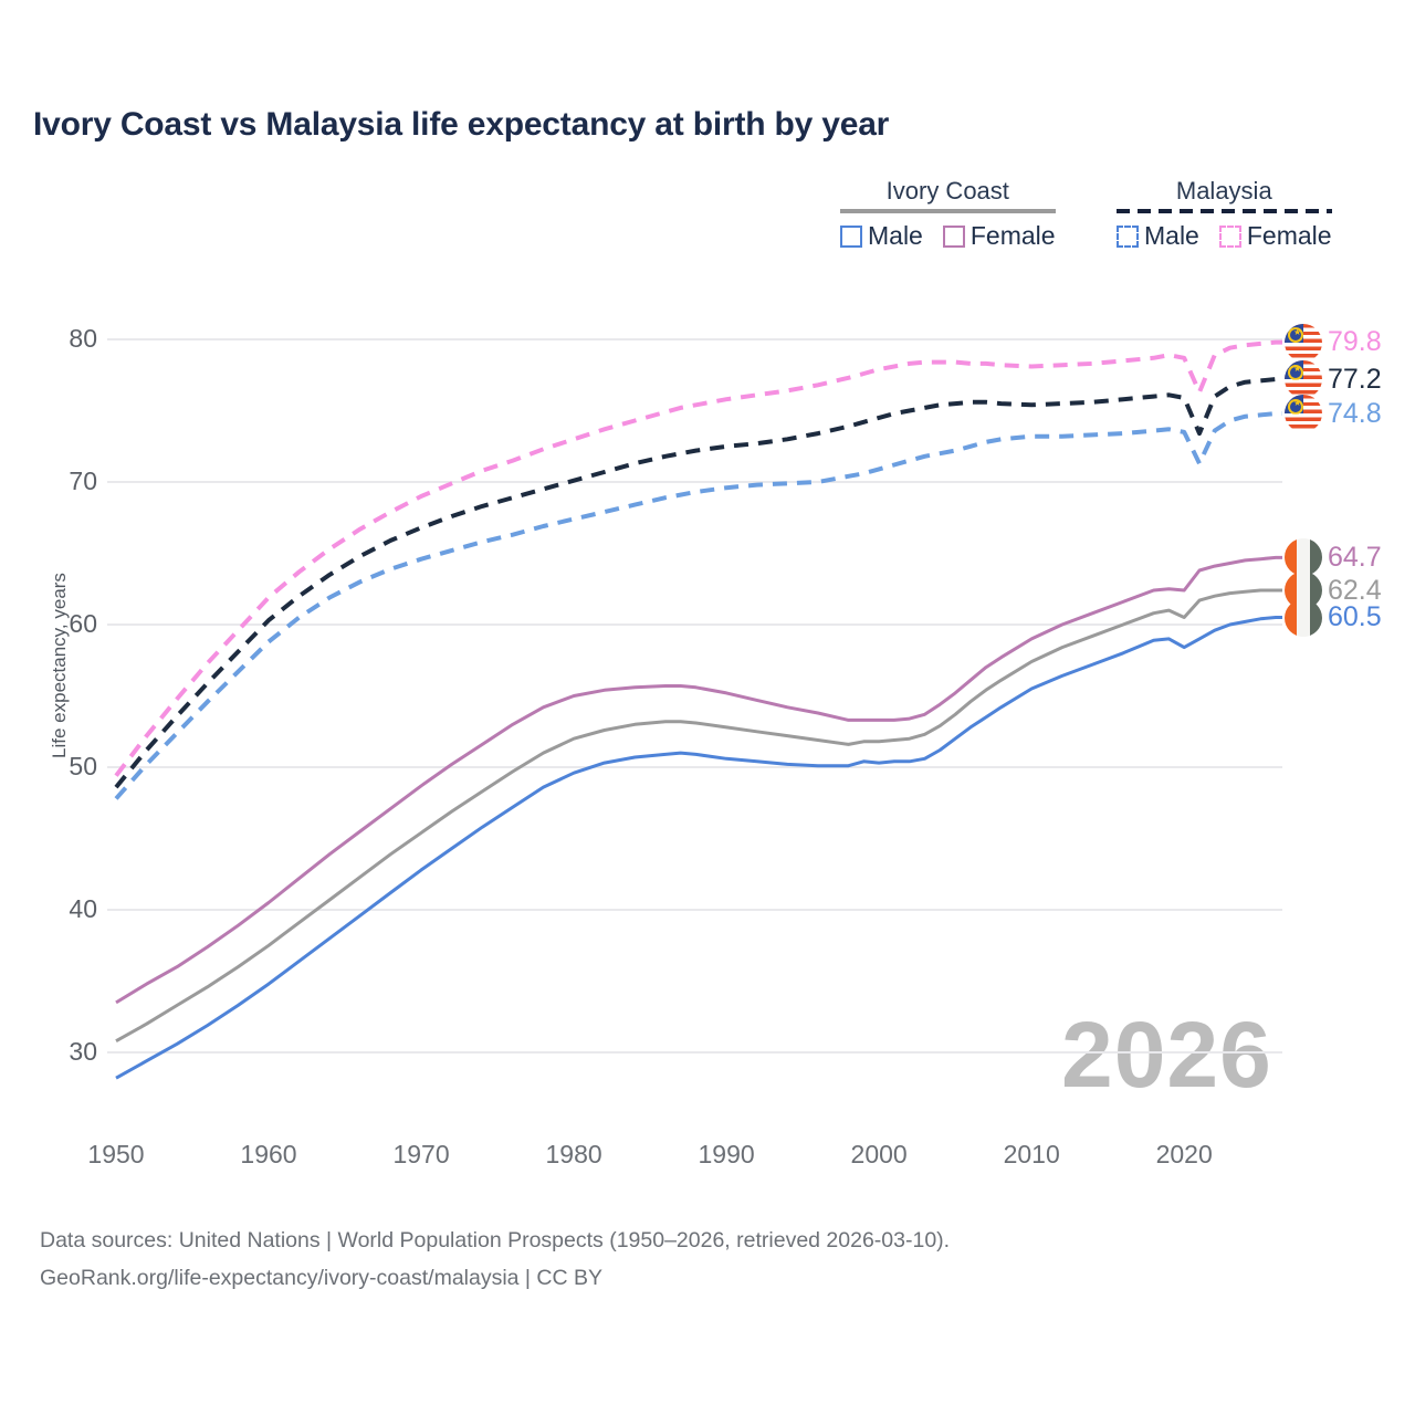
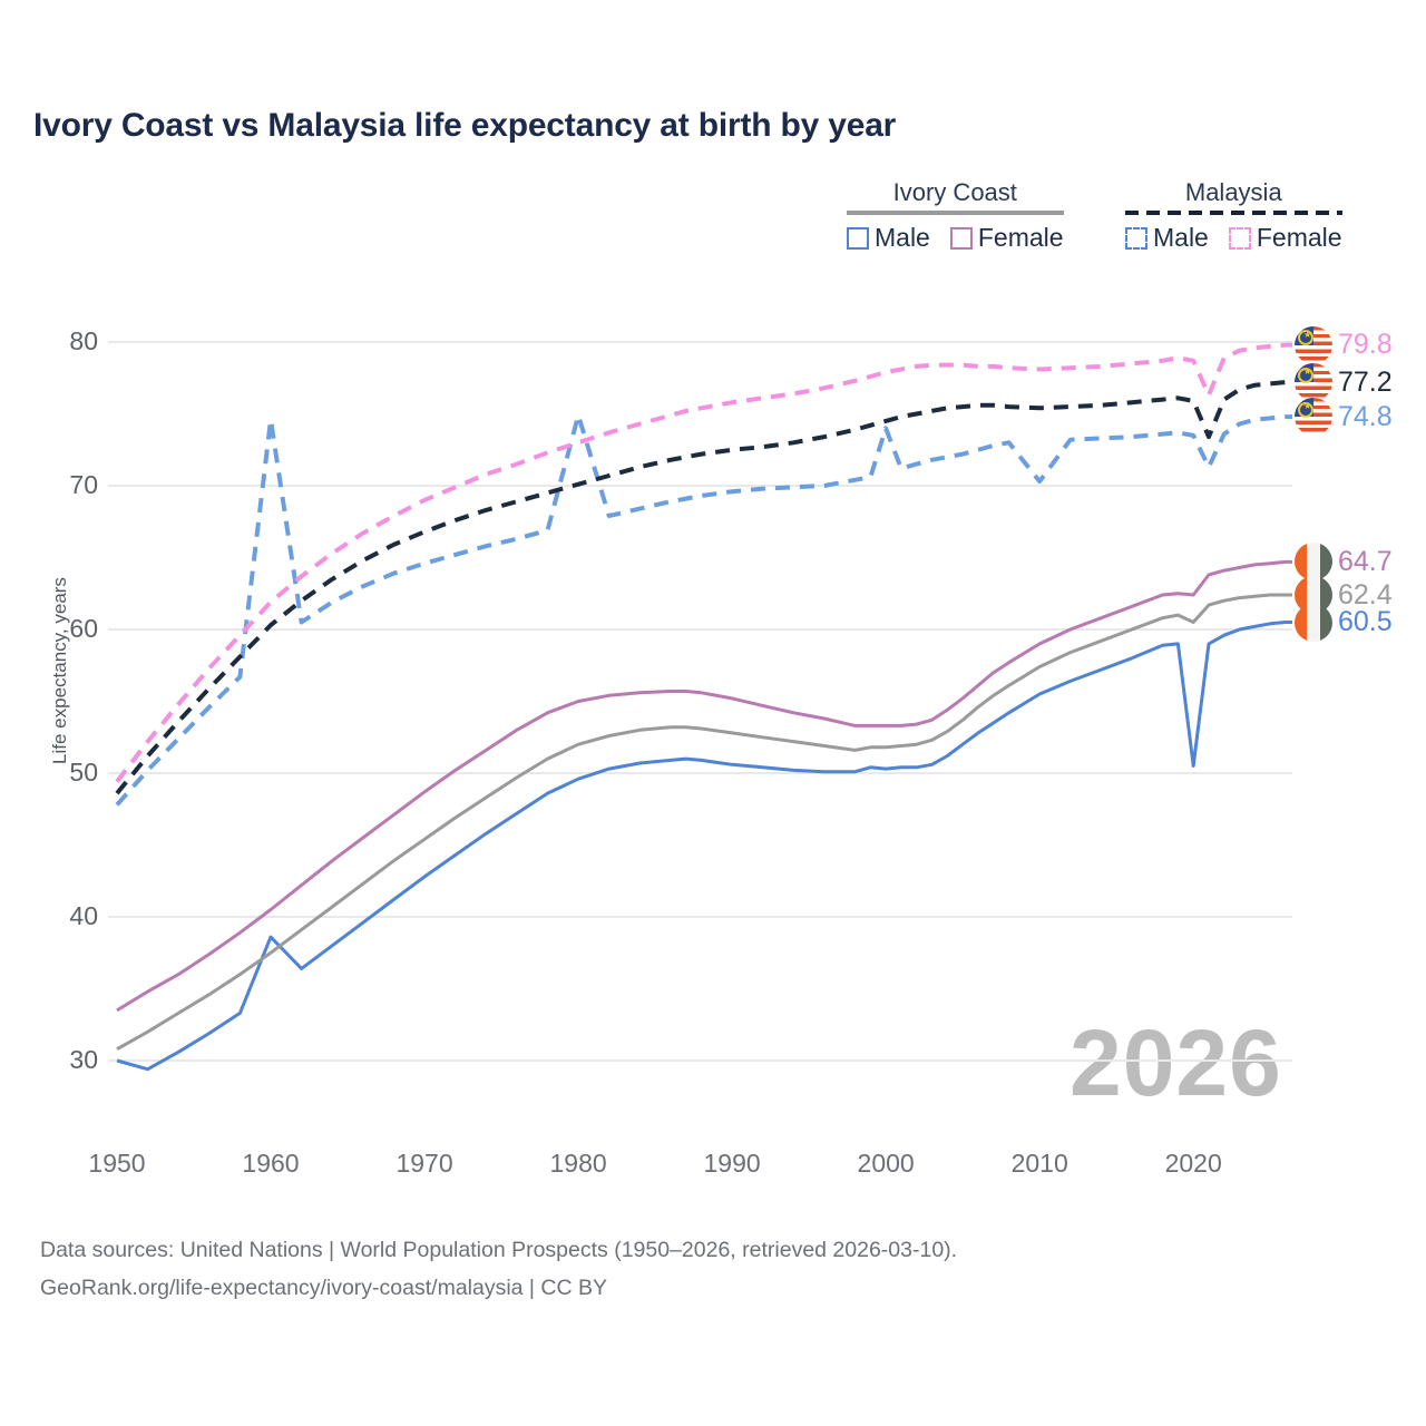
Ivory Coast Male/1950: 28.2 -> 30.0
Ivory Coast Male/1960: 34.8 -> 38.6
Malaysia Male/1960: 58.8 -> 74.6
Malaysia Male/1980: 67.4 -> 74.9
Malaysia Male/2000: 70.9 -> 74.0
Malaysia Male/2010: 73.2 -> 70.3
Ivory Coast Male/2020: 58.4 -> 50.5
